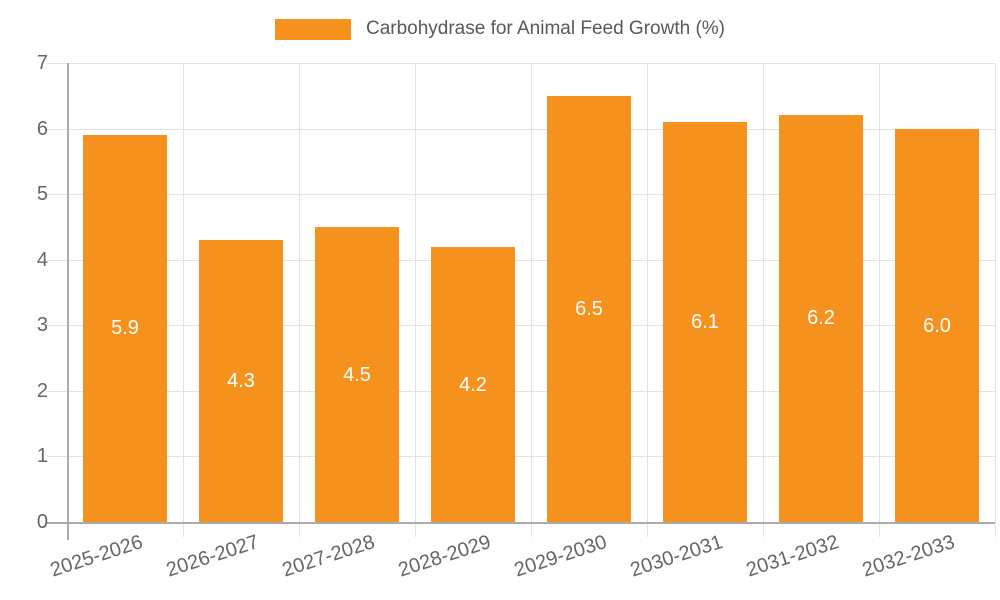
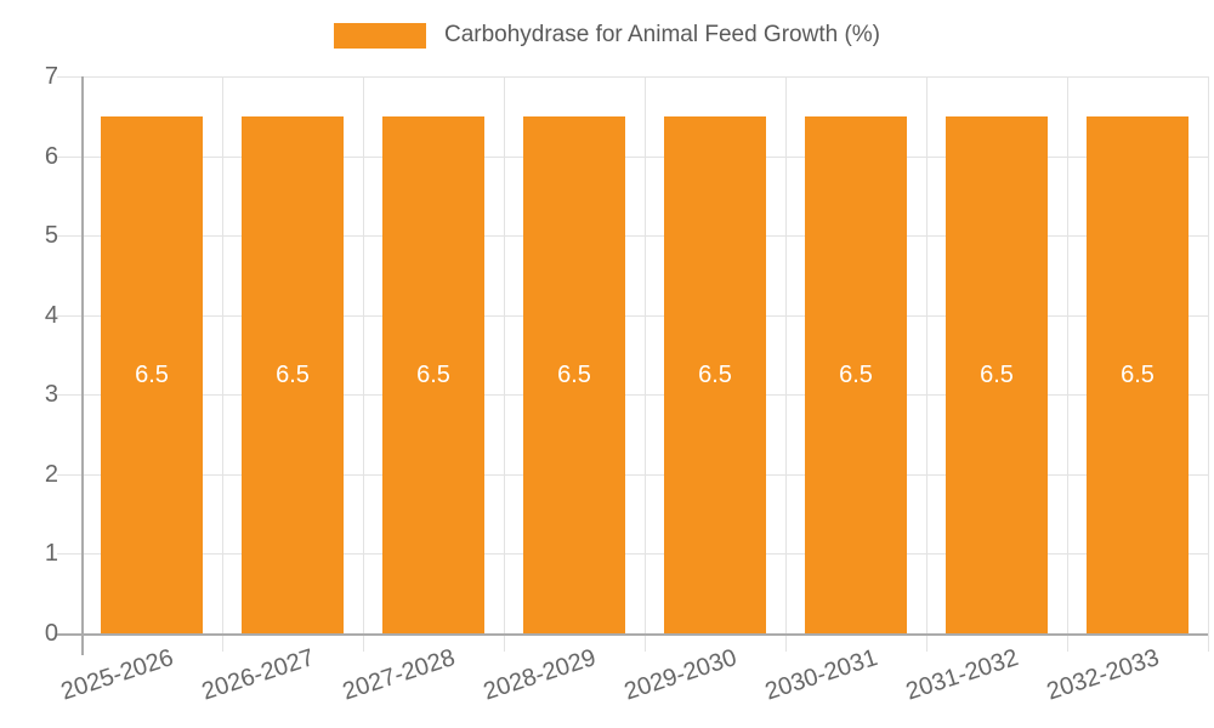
2025-2026: 5.9 -> 6.5
2026-2027: 4.3 -> 6.5
2027-2028: 4.5 -> 6.5
2028-2029: 4.2 -> 6.5
2030-2031: 6.1 -> 6.5
2031-2032: 6.2 -> 6.5
2032-2033: 6.0 -> 6.5
